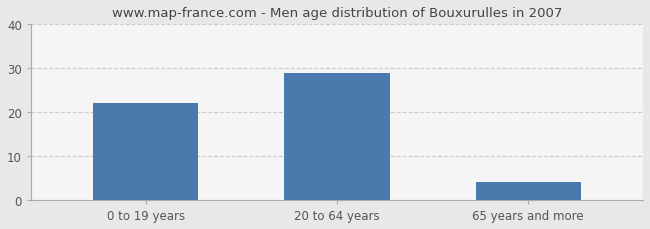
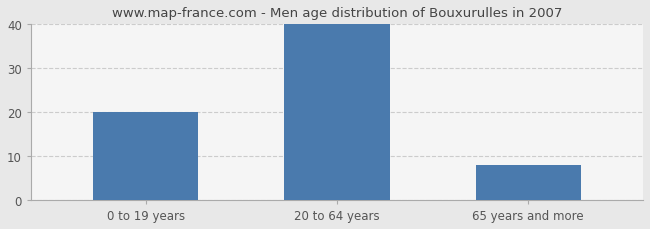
0 to 19 years: 22 -> 20
20 to 64 years: 29 -> 40
65 years and more: 4 -> 8
